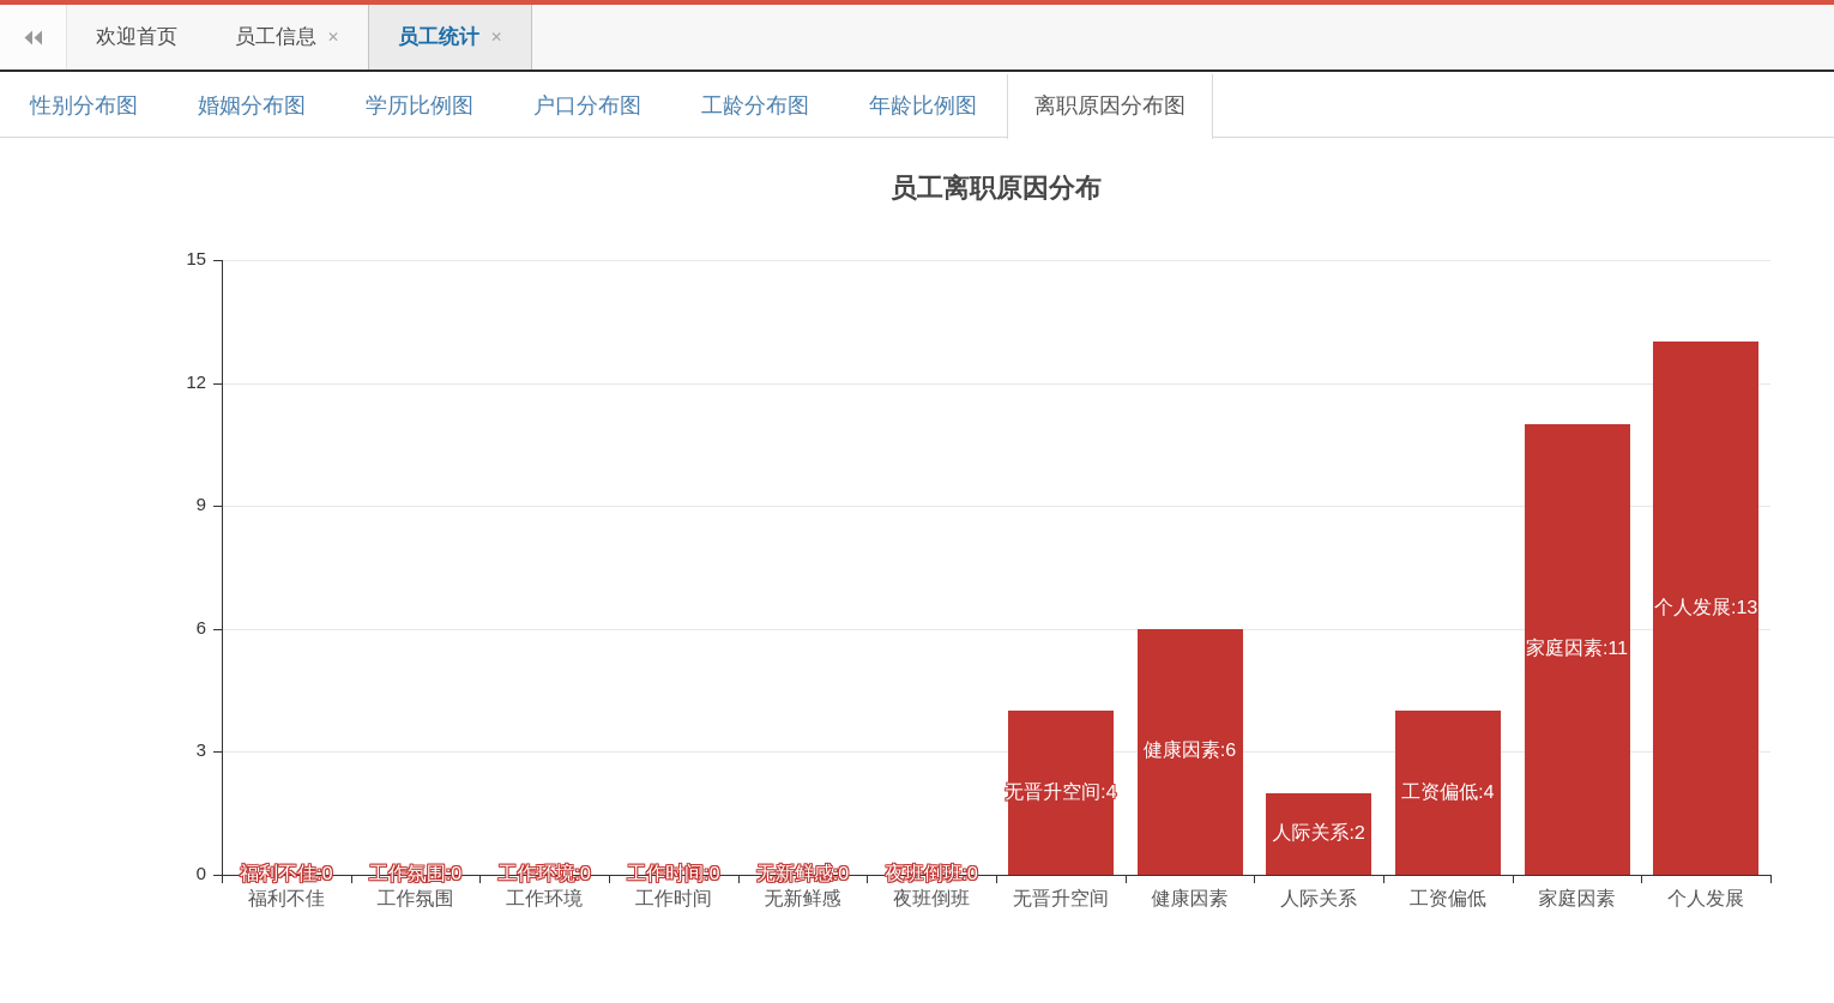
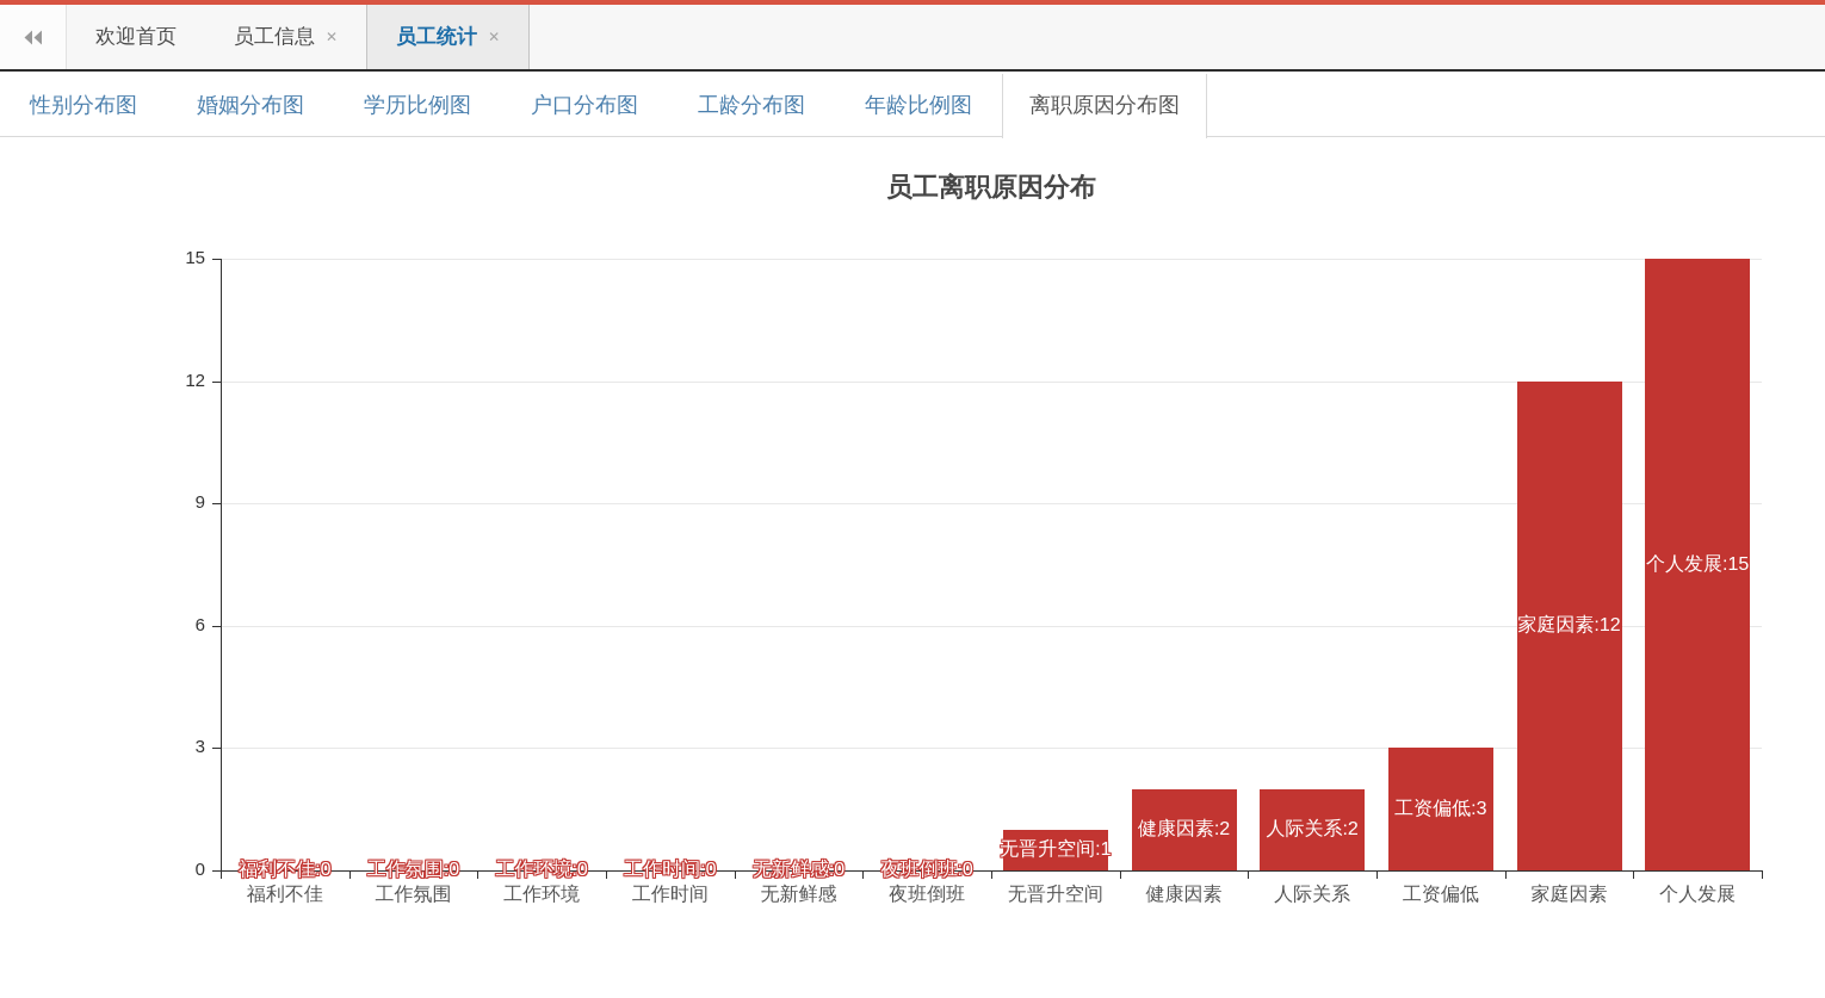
无晋升空间: 4 -> 1
健康因素: 6 -> 2
工资偏低: 4 -> 3
家庭因素: 11 -> 12
个人发展: 13 -> 15
